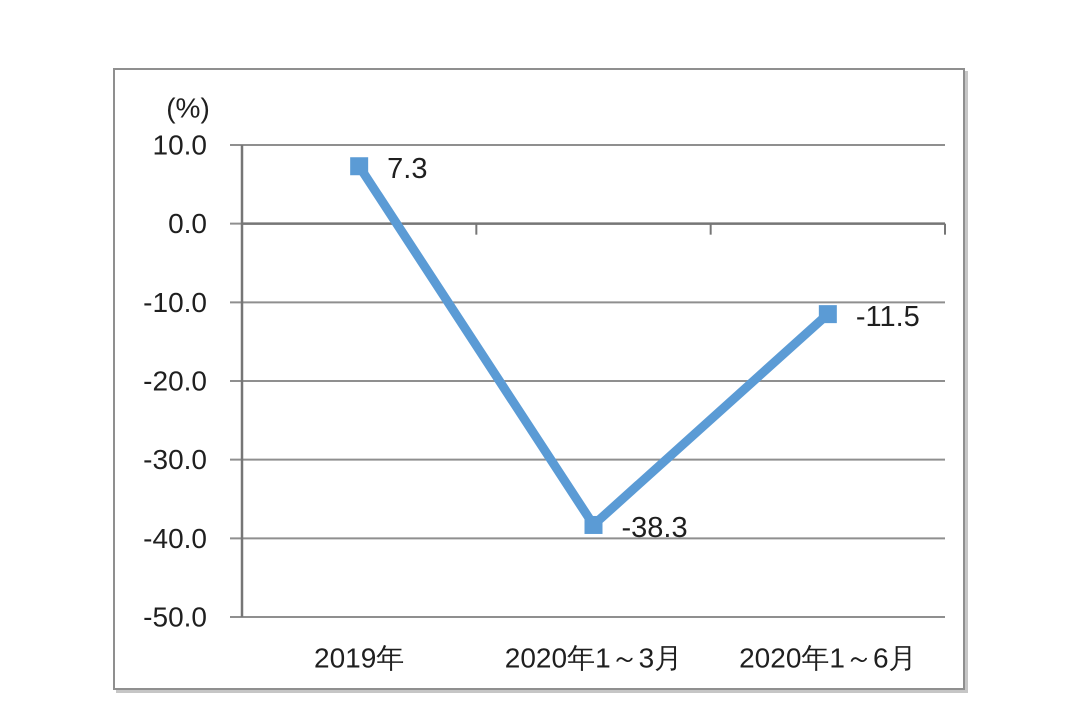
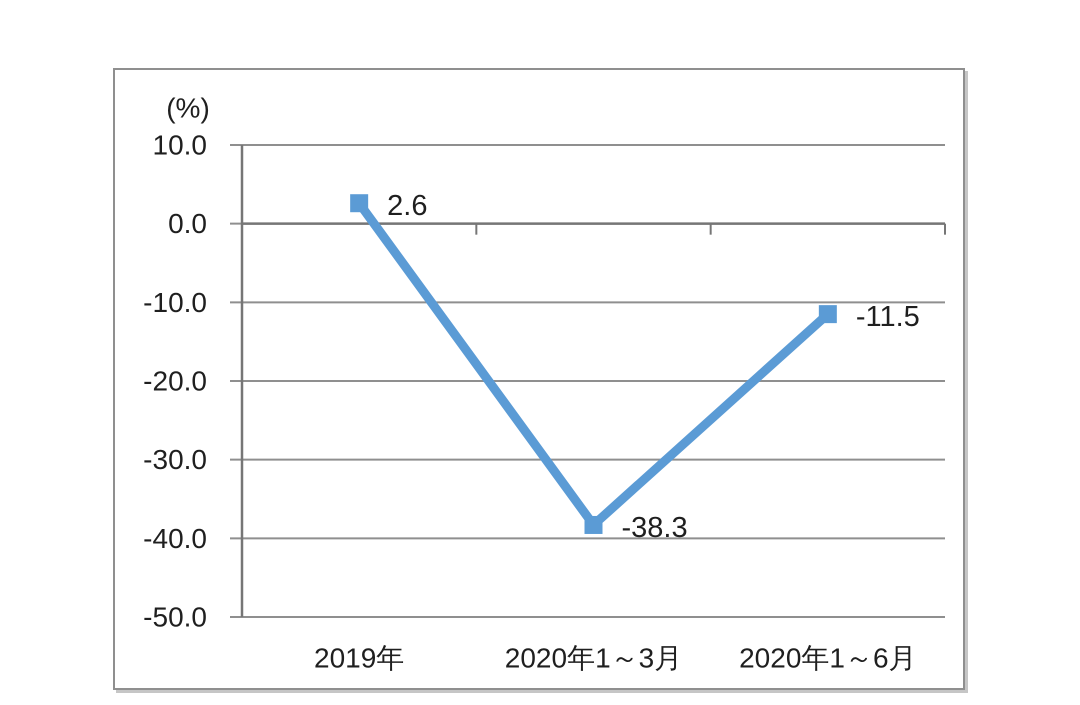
2019年: 7.3 -> 2.6
